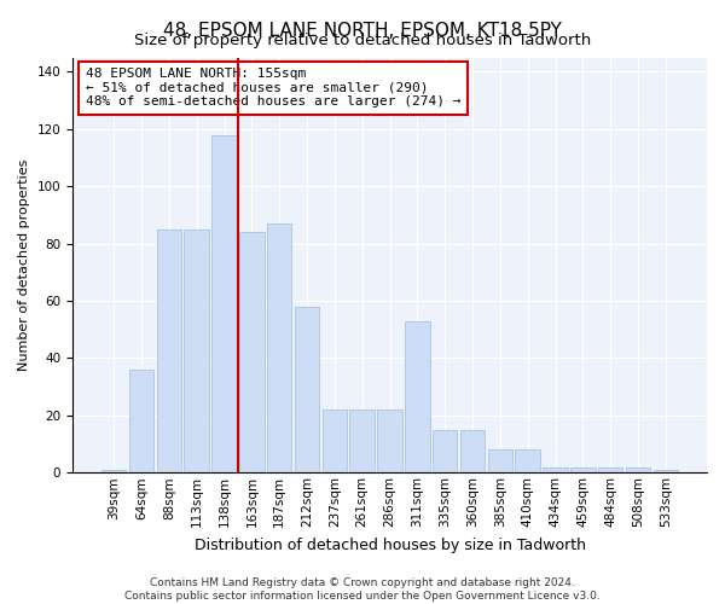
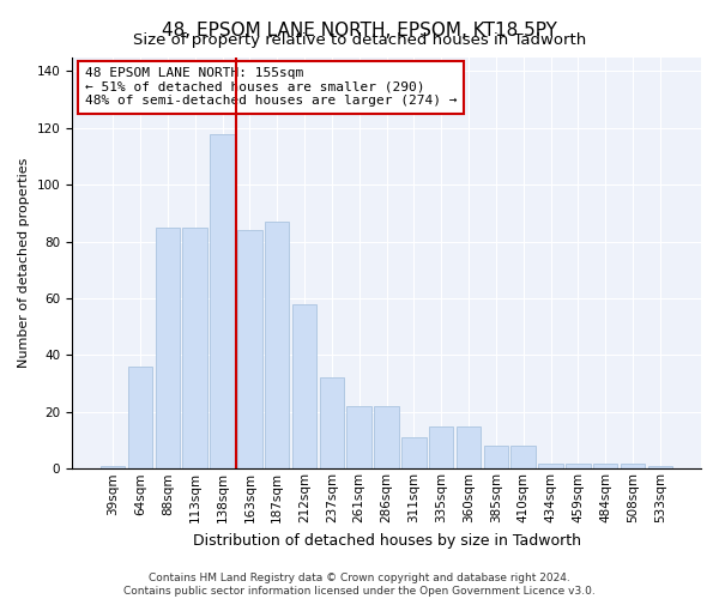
237sqm: 22 -> 32
311sqm: 53 -> 11
